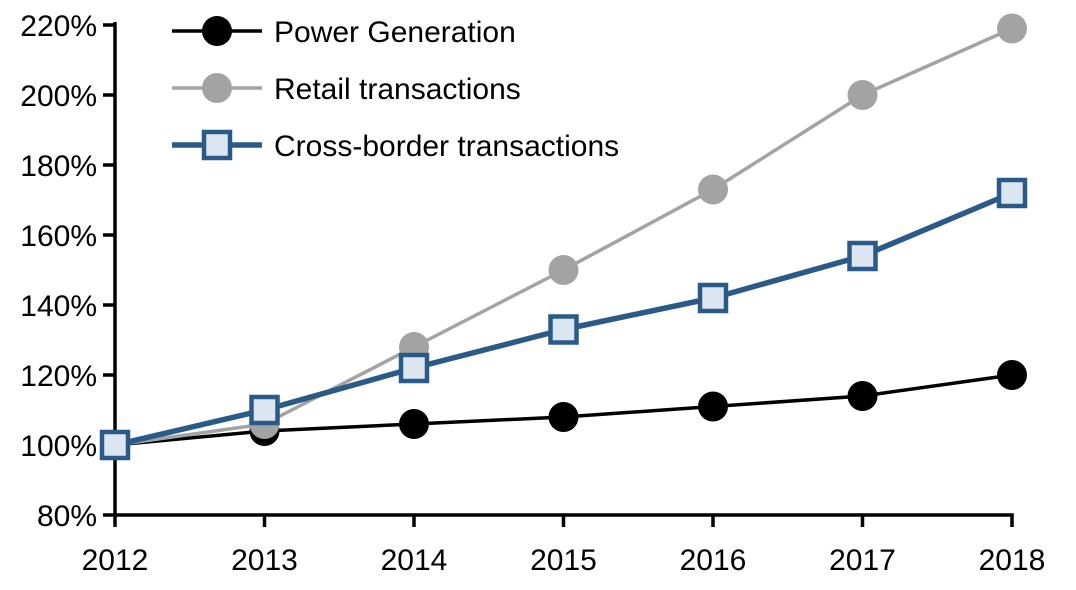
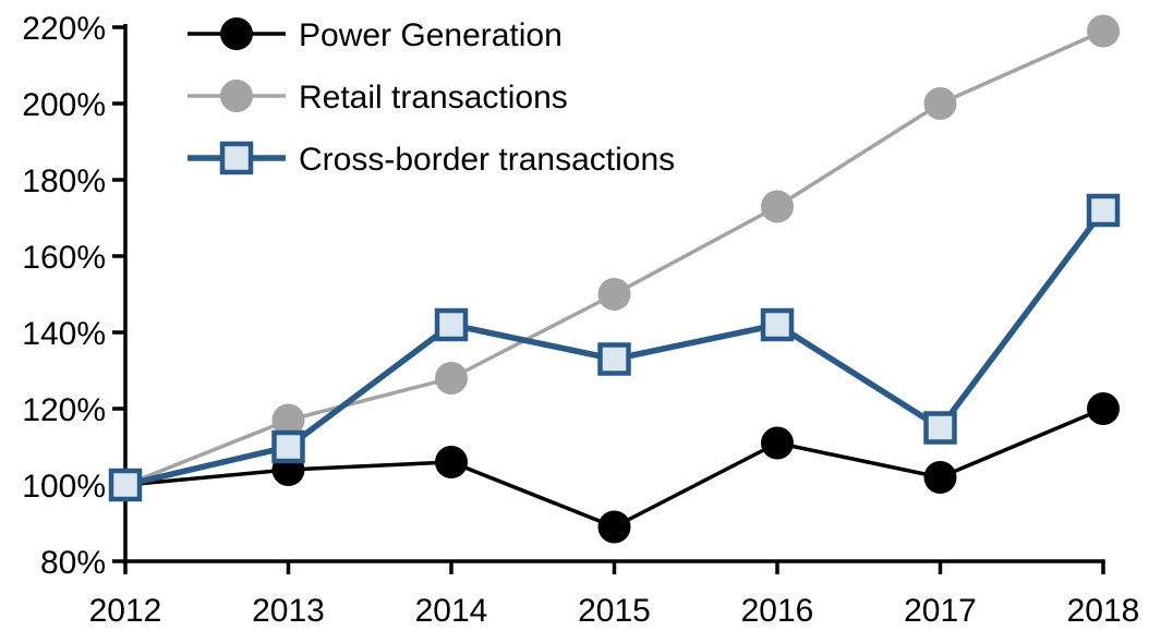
Retail transactions/2013: 106% -> 117%
Cross-border transactions/2014: 122% -> 142%
Power Generation/2015: 108% -> 89%
Power Generation/2017: 114% -> 102%
Cross-border transactions/2017: 154% -> 115%
